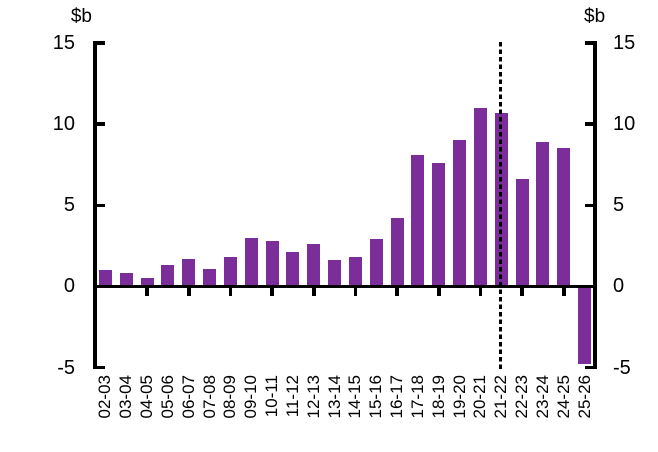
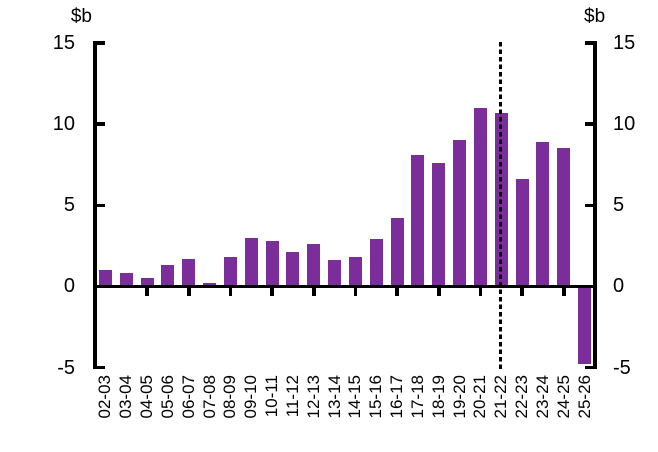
07-08: 1.1 -> 0.2
